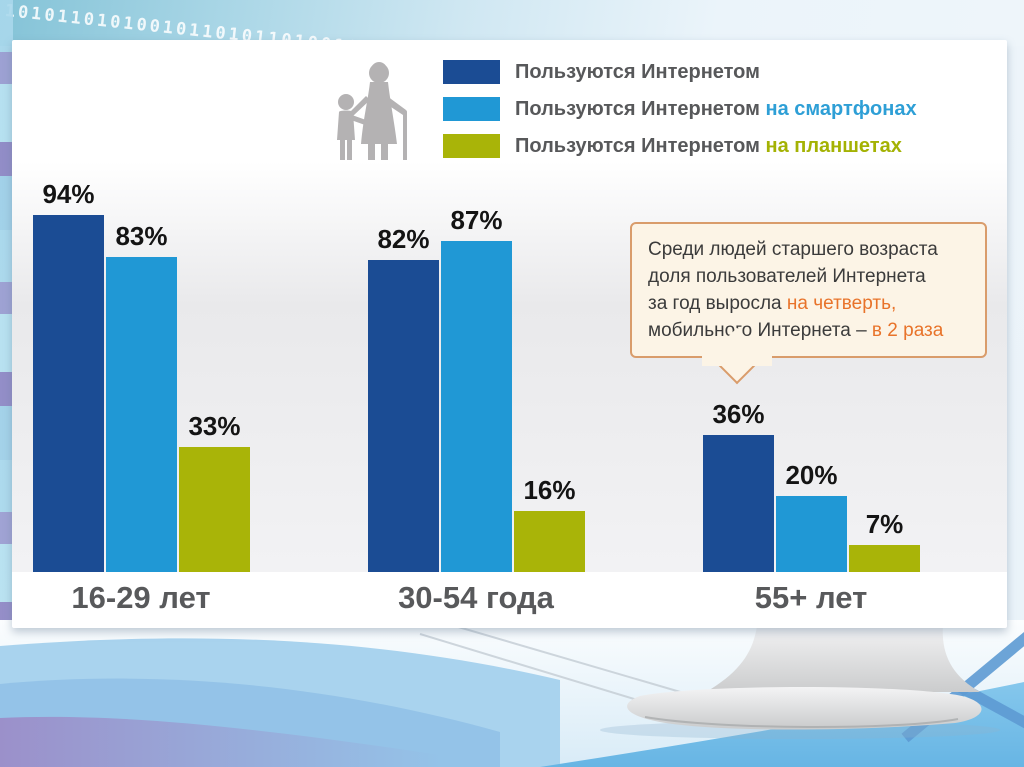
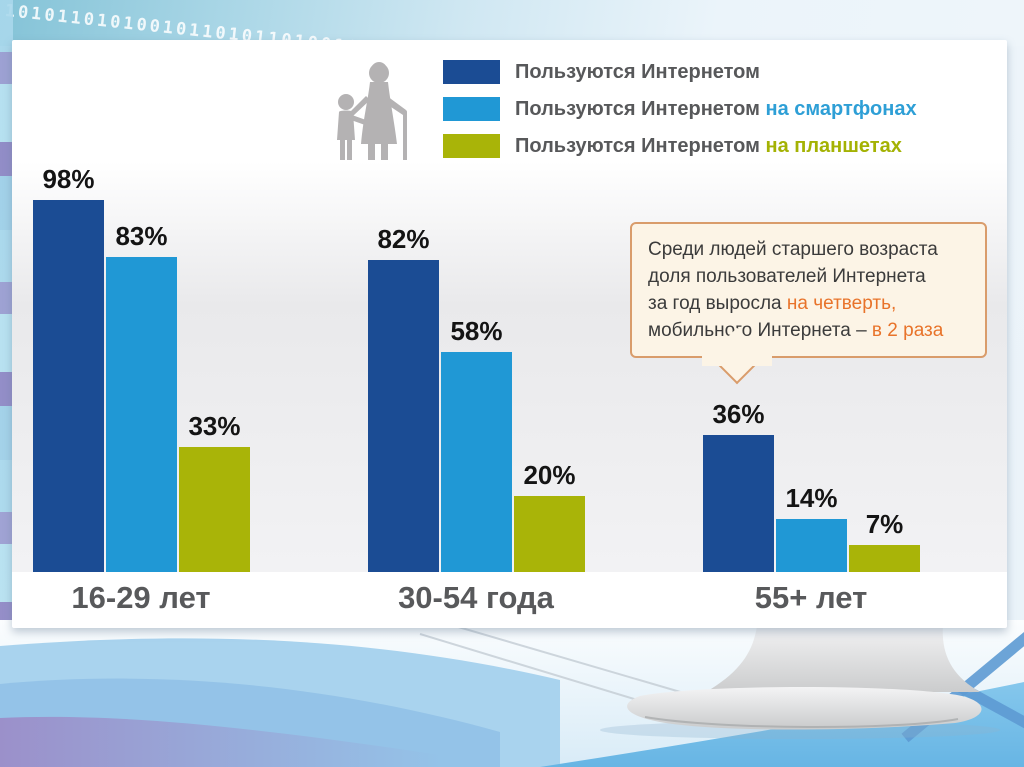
Пользуются Интернетом/16-29 лет: 94% -> 98%
Пользуются Интернетом на смартфонах/30-54 года: 87% -> 58%
Пользуются Интернетом на планшетах/30-54 года: 16% -> 20%
Пользуются Интернетом на смартфонах/55+ лет: 20% -> 14%
